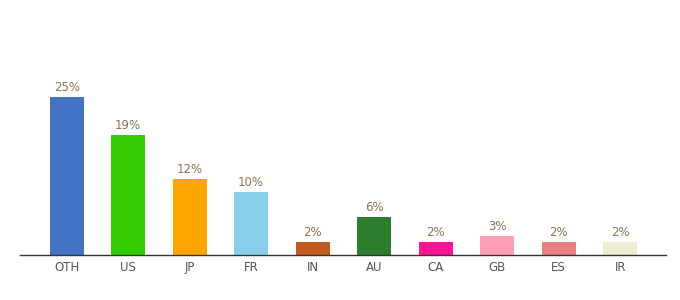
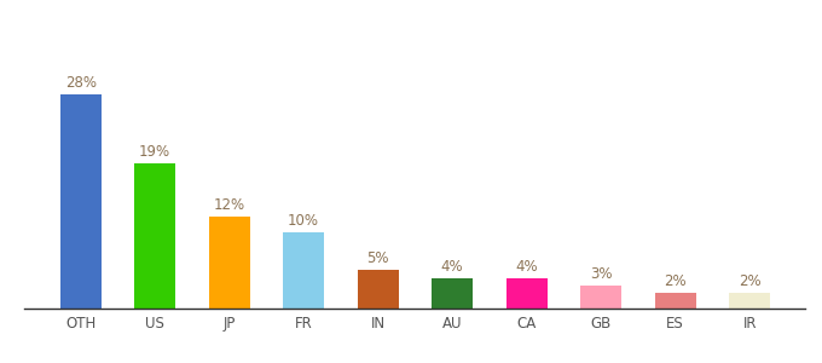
OTH: 25% -> 28%
IN: 2% -> 5%
AU: 6% -> 4%
CA: 2% -> 4%
